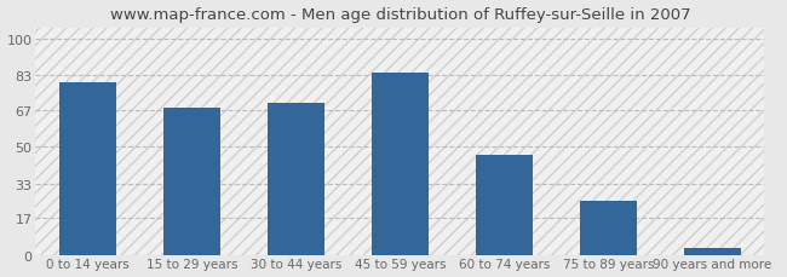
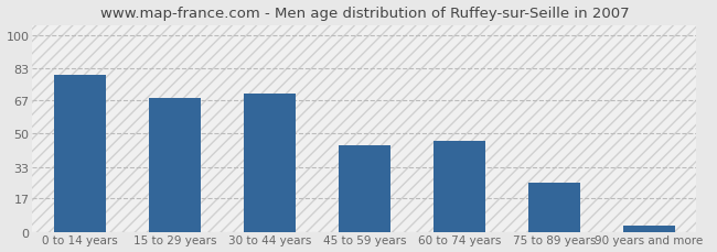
45 to 59 years: 84 -> 44
